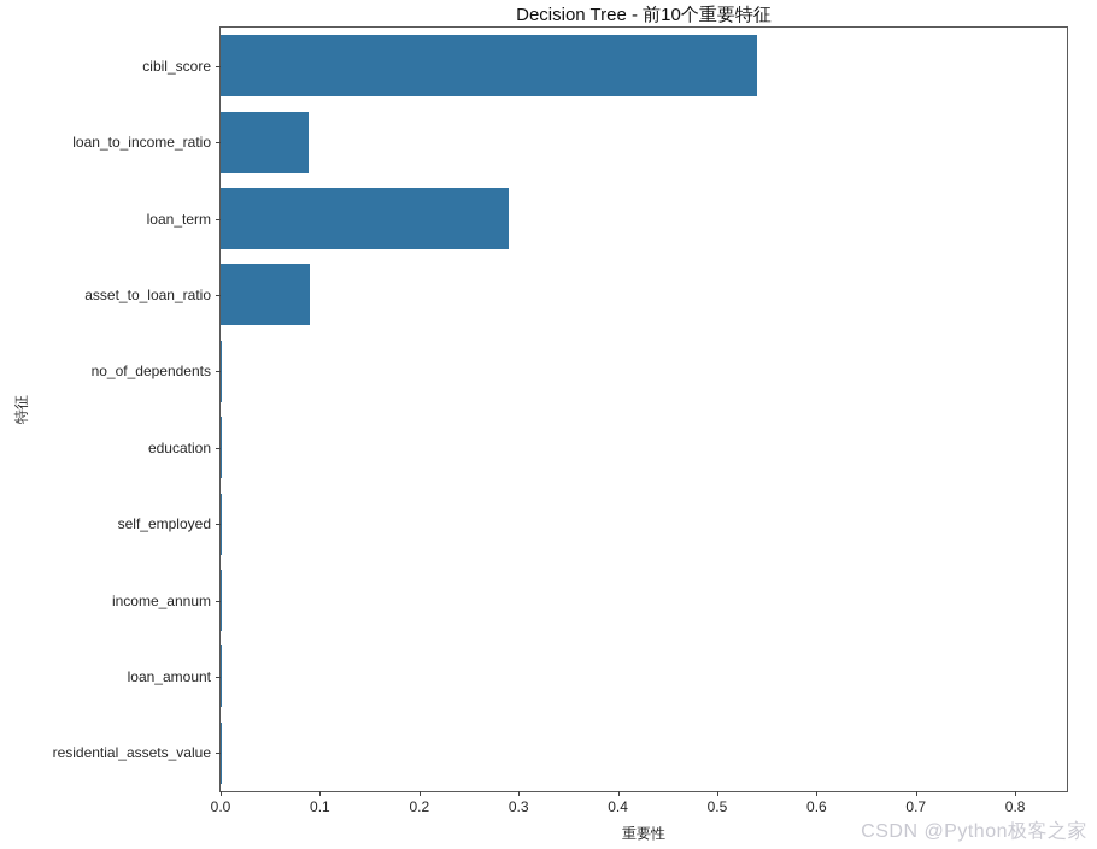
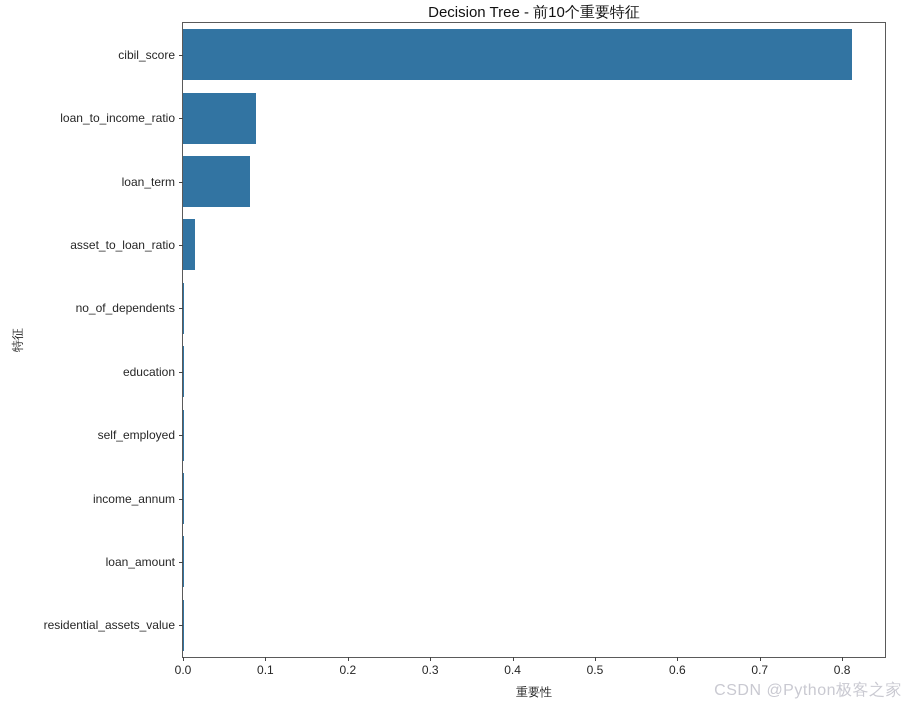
cibil_score: 0.54 -> 0.81
loan_term: 0.29 -> 0.08
asset_to_loan_ratio: 0.09 -> 0.01
